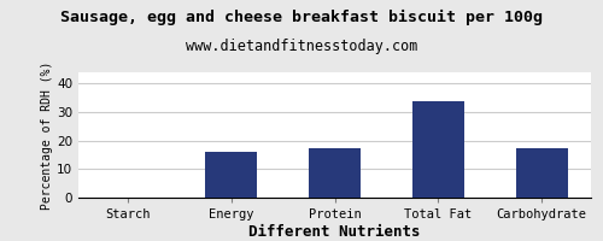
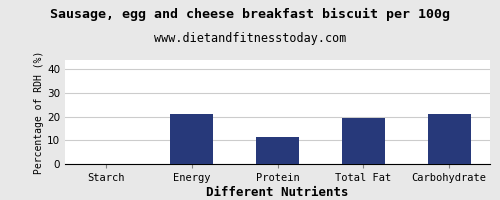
Energy: 16.2 -> 21.0
Protein: 17.2 -> 11.5
Total Fat: 34.0 -> 19.5
Carbohydrate: 17.2 -> 21.0
